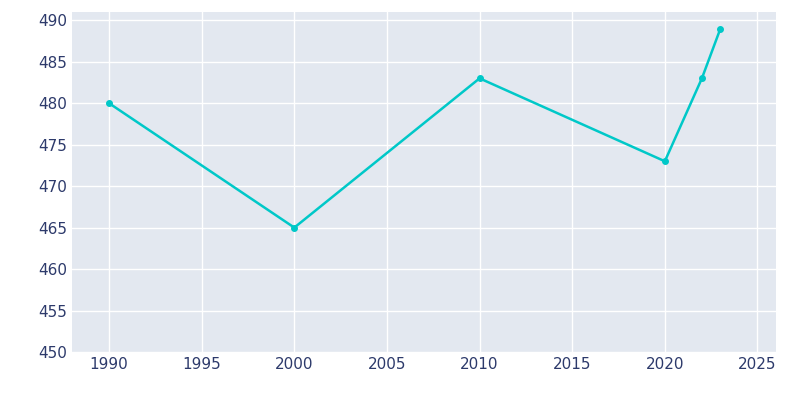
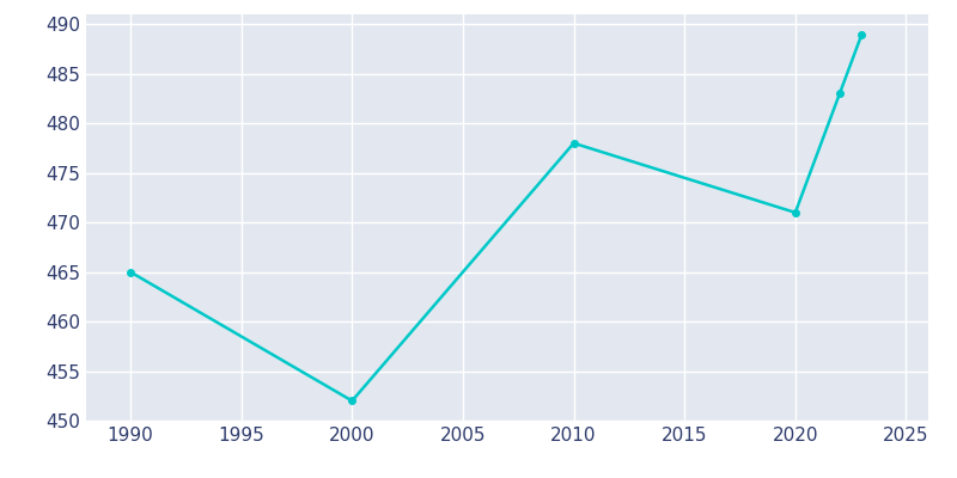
1990: 480 -> 465
2000: 465 -> 452
2010: 483 -> 478
2020: 473 -> 471
